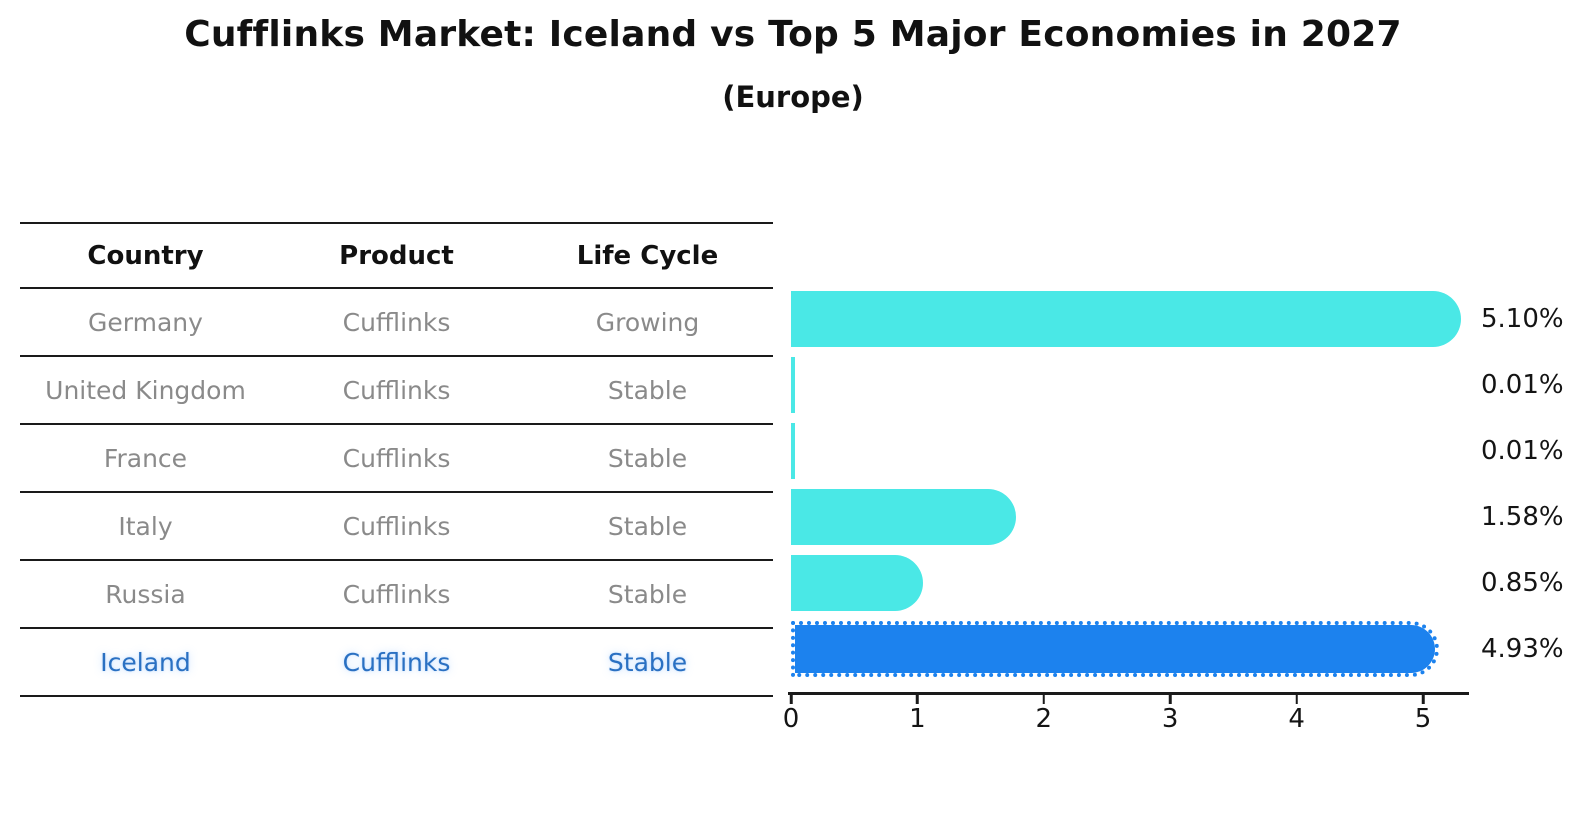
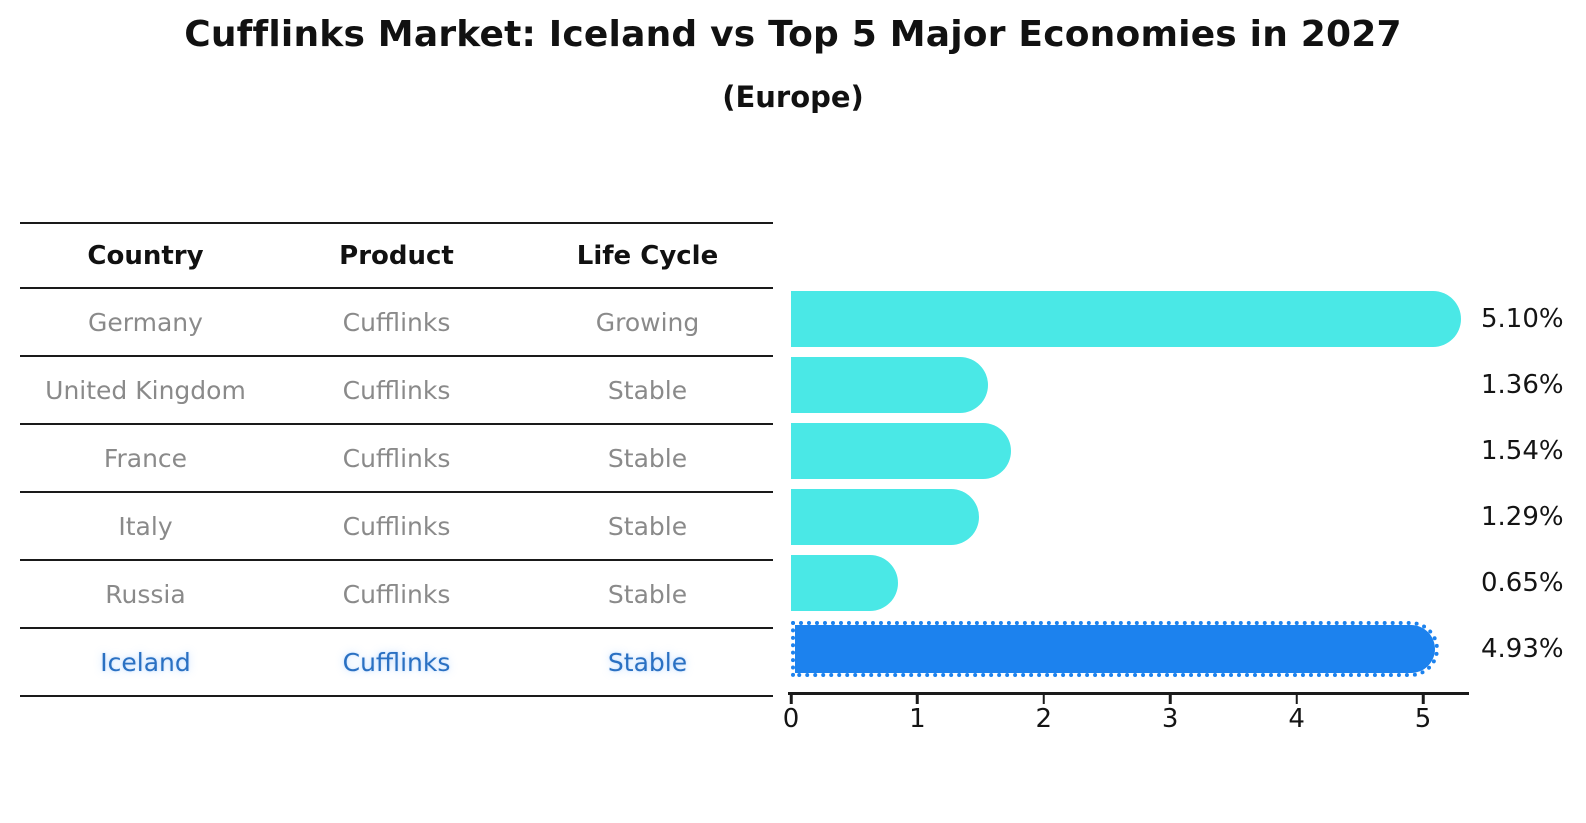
United Kingdom: 0.01% -> 1.36%
France: 0.01% -> 1.54%
Italy: 1.58% -> 1.29%
Russia: 0.85% -> 0.65%
